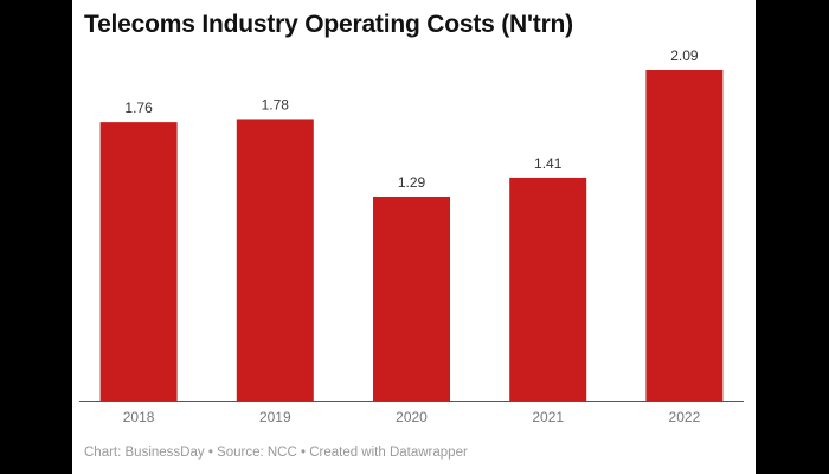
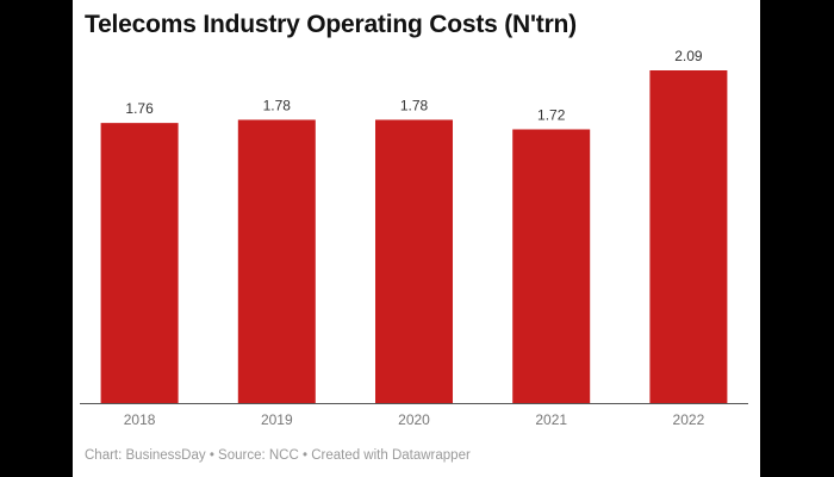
2020: 1.29 -> 1.78
2021: 1.41 -> 1.72
